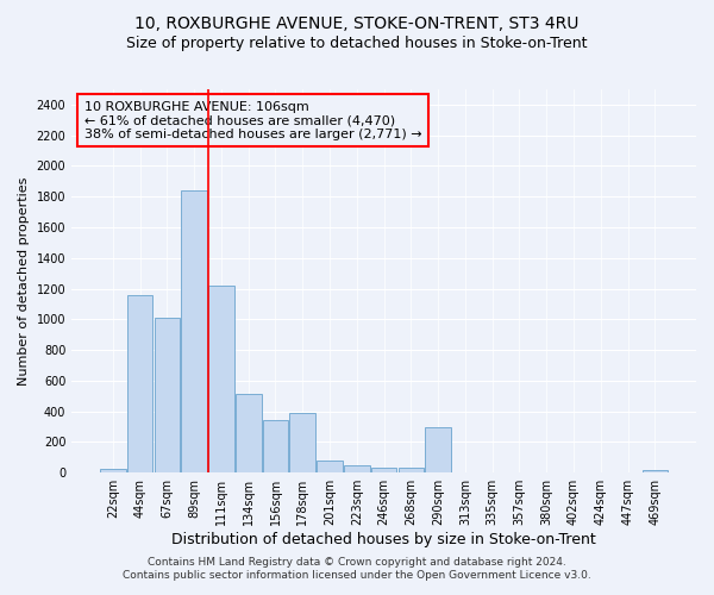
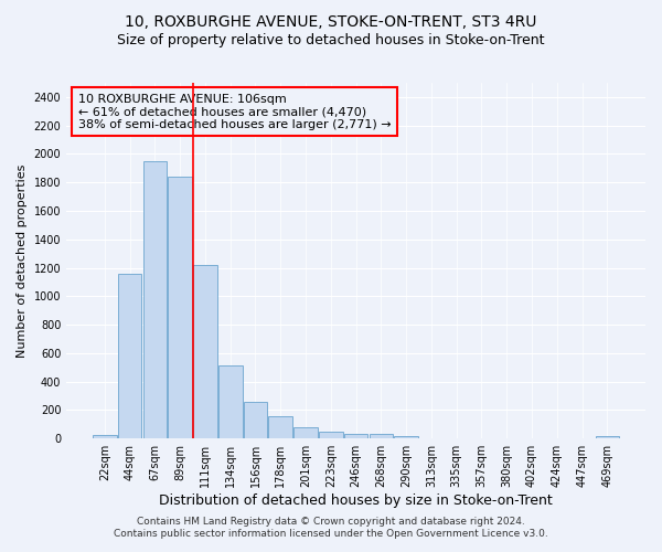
67sqm: 1010 -> 1950
156sqm: 340 -> 260
178sqm: 390 -> 160
290sqm: 300 -> 20
